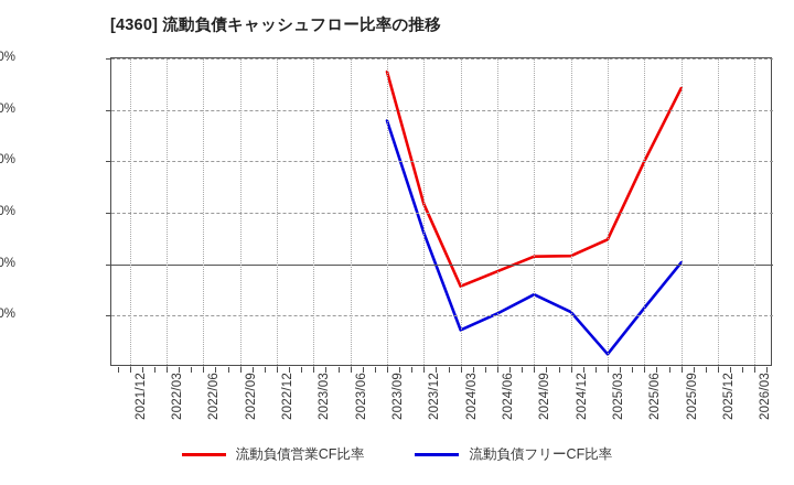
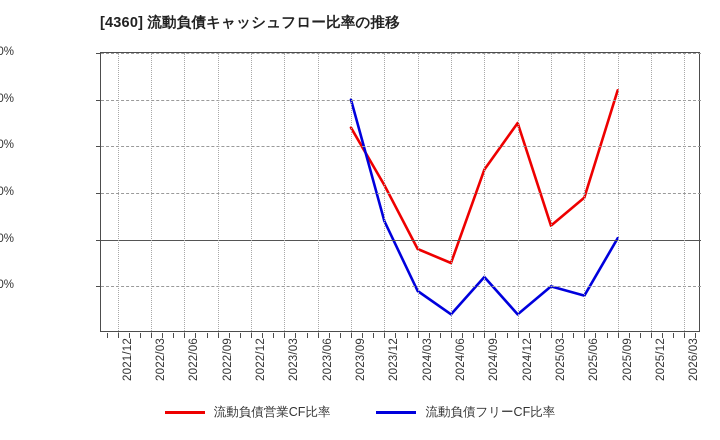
流動負債営業CF比率/2023/09: 37% -> 24%
流動負債フリーCF比率/2023/09: 28% -> 30%
流動負債フリーCF比率/2023/12: 6% -> 4%
流動負債営業CF比率/2024/03: -4% -> -2%
流動負債フリーCF比率/2024/03: -13% -> -11%
流動負債営業CF比率/2024/06: -1% -> -5%
流動負債フリーCF比率/2024/06: -10% -> -16%
流動負債営業CF比率/2024/09: 2% -> 15%
流動負債フリーCF比率/2024/09: -6% -> -8%
流動負債営業CF比率/2024/12: 2% -> 25%
流動負債フリーCF比率/2024/12: -9% -> -16%
流動負債営業CF比率/2025/03: 5% -> 3%
流動負債フリーCF比率/2025/03: -18% -> -10%
流動負債営業CF比率/2025/06: 20% -> 9%
流動負債フリーCF比率/2025/06: -8% -> -12%
流動負債営業CF比率/2025/09: 34% -> 32%
